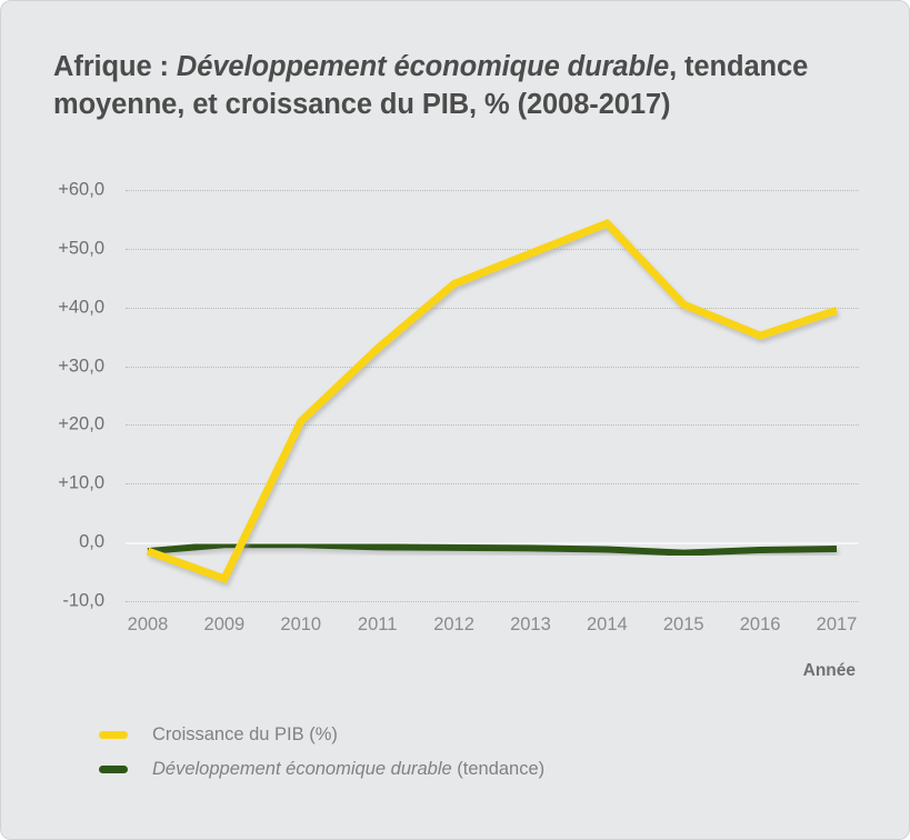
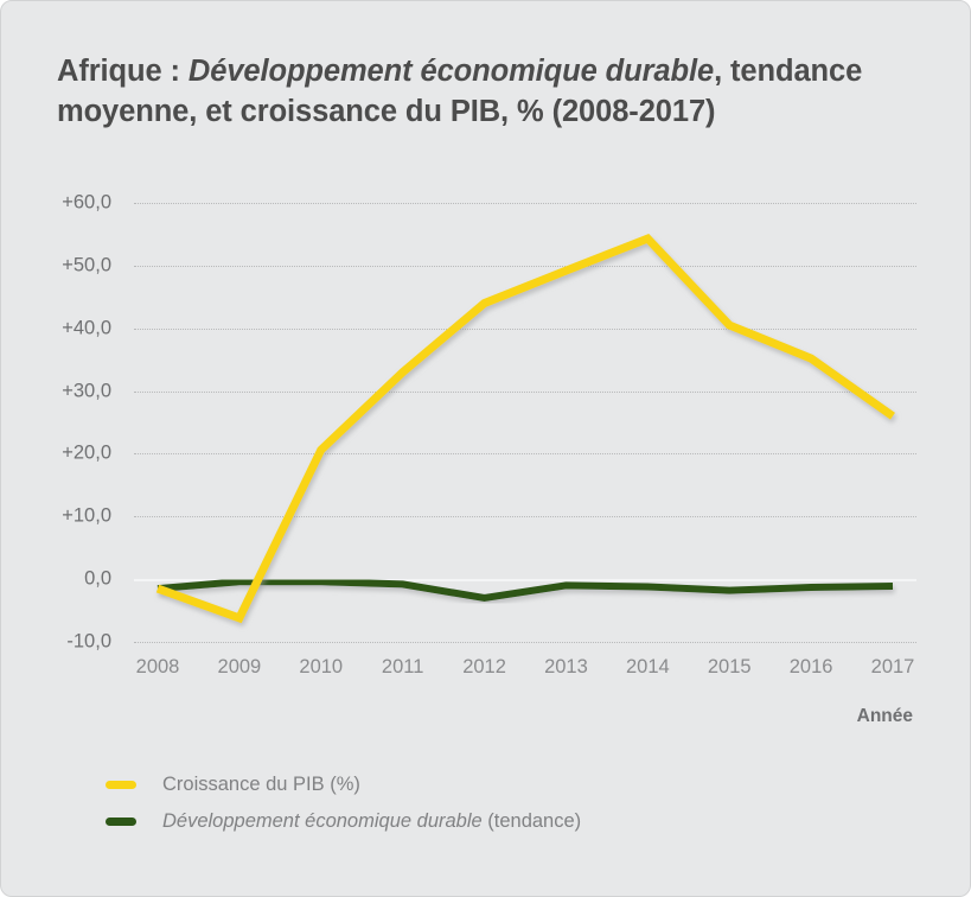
Développement économique durable (tendance)/2012: -1 -> -3
Croissance du PIB (%)/2017: 40 -> 26
